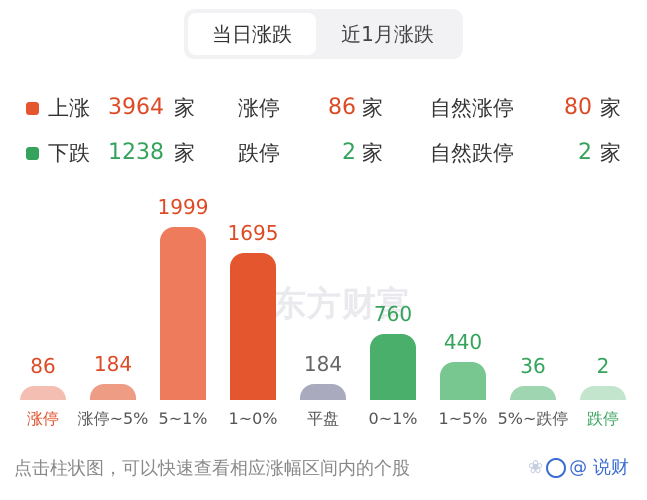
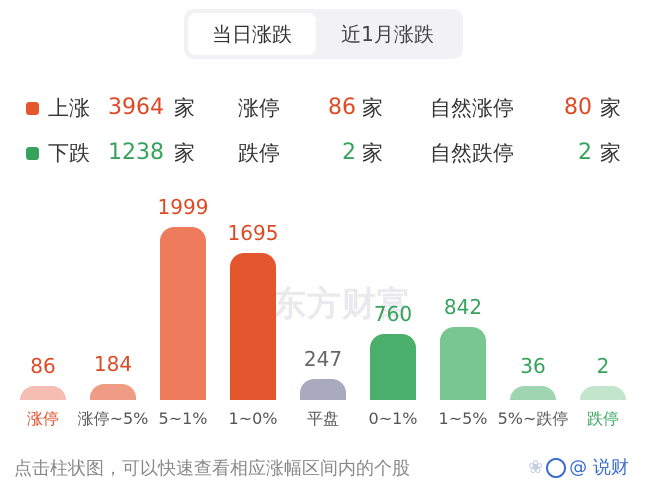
平盘: 184 -> 247
1~5%: 440 -> 842
